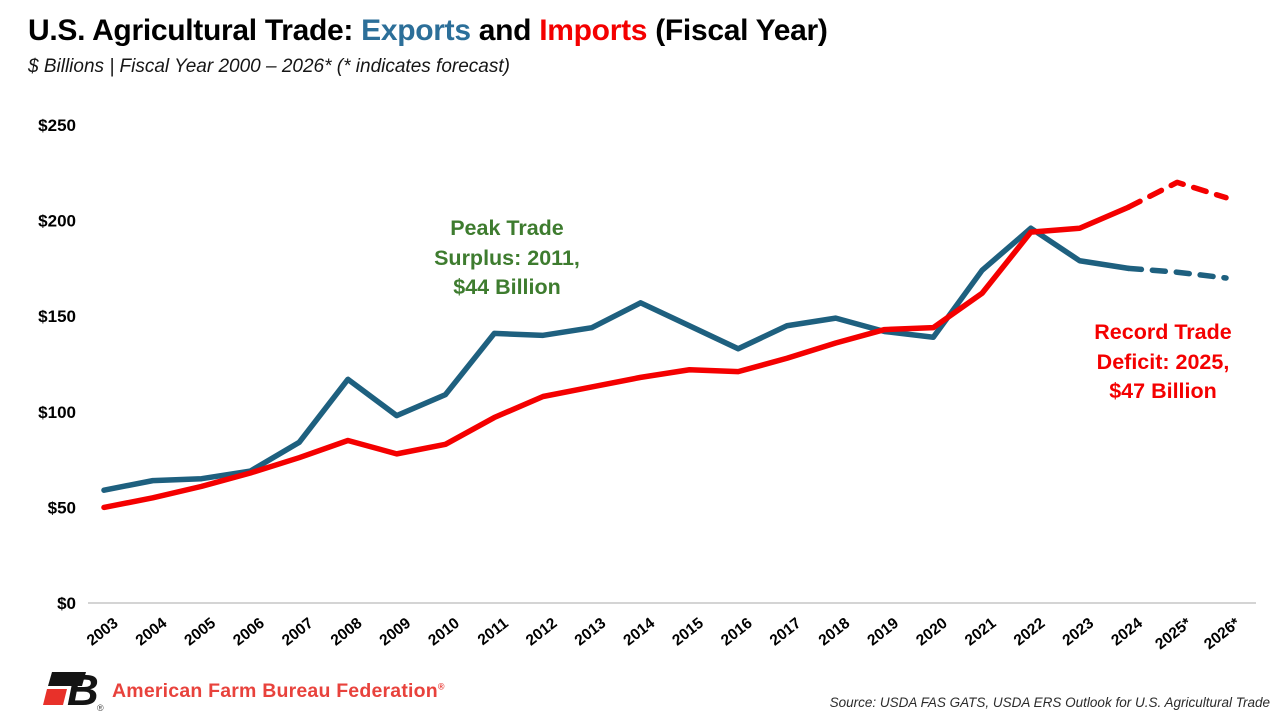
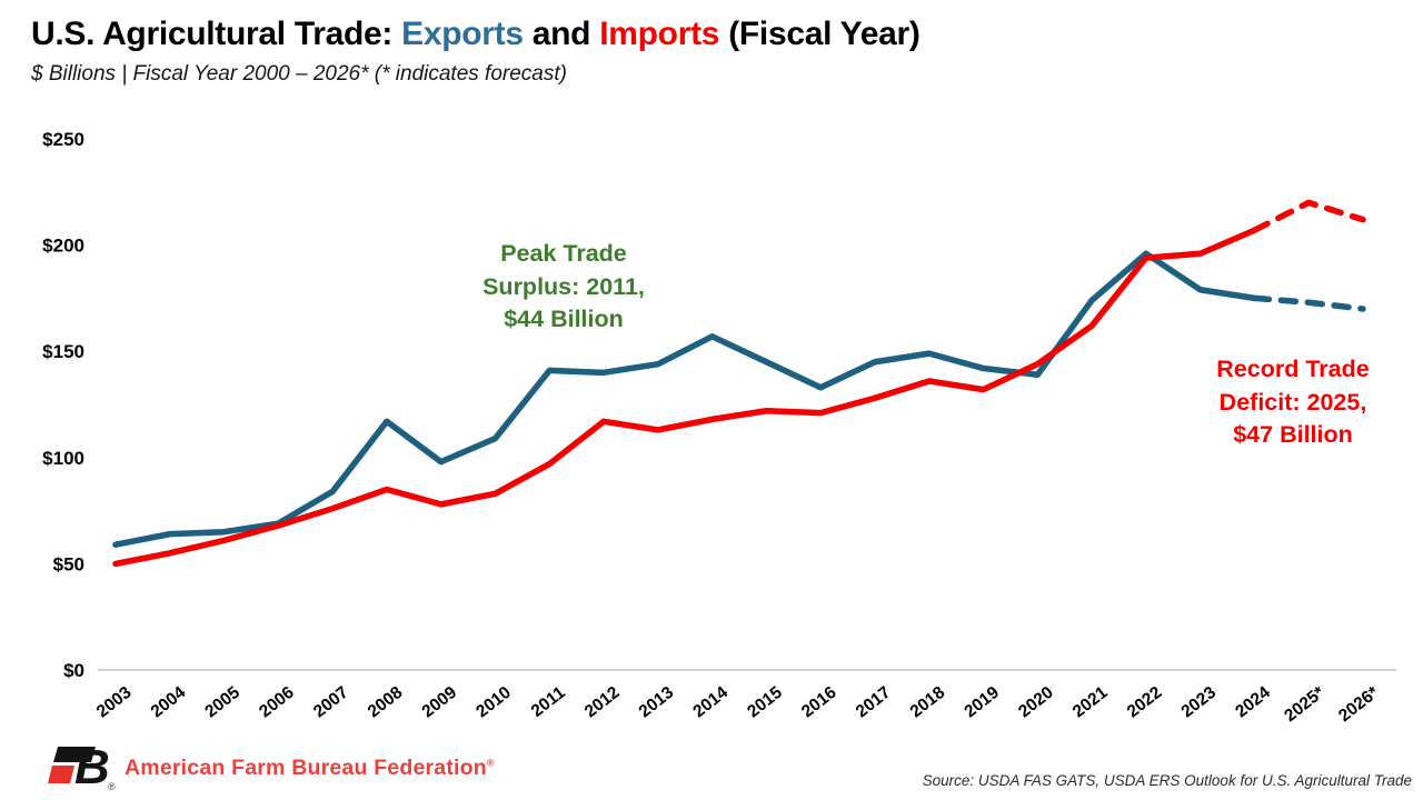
Imports/2012: $108 -> $117
Imports/2019: $143 -> $132
